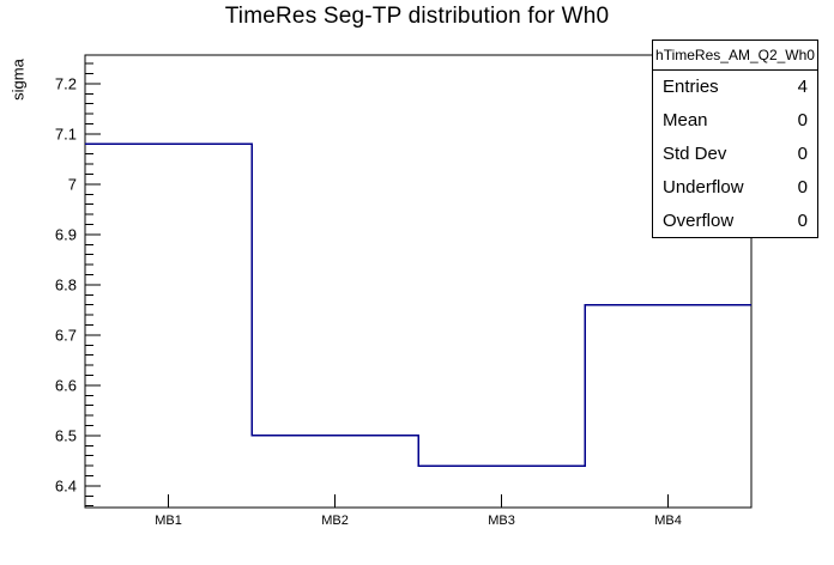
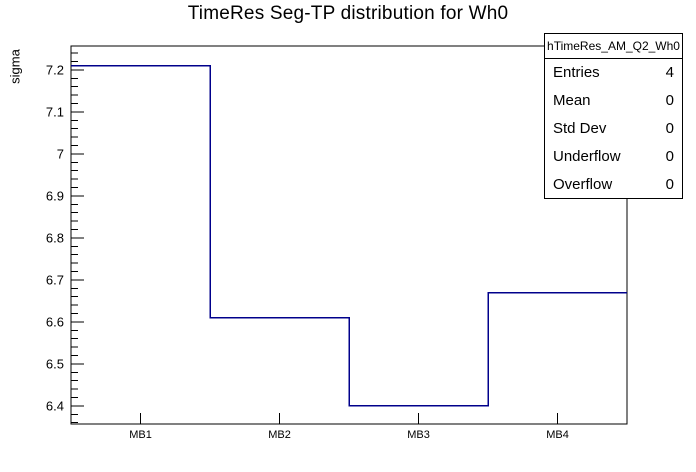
MB1: 7.08 -> 7.21
MB2: 6.50 -> 6.61
MB3: 6.44 -> 6.40
MB4: 6.76 -> 6.67
